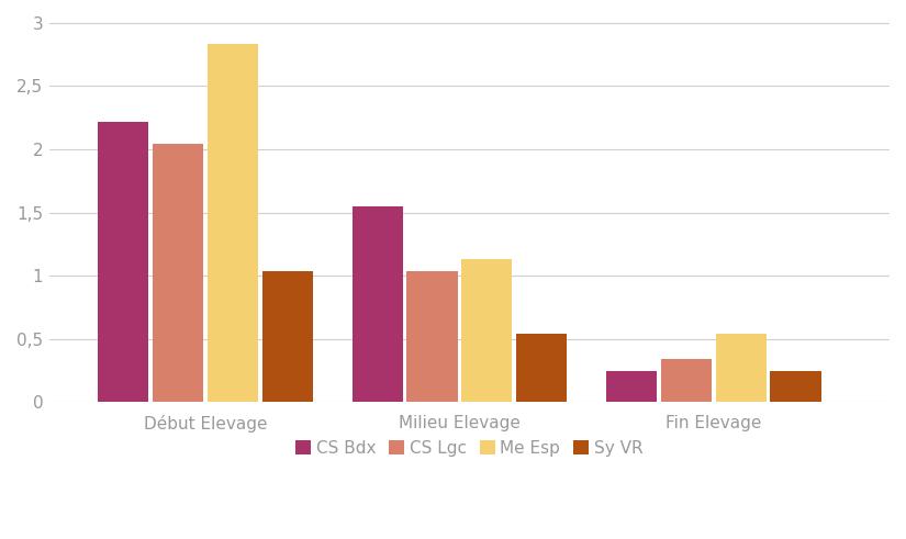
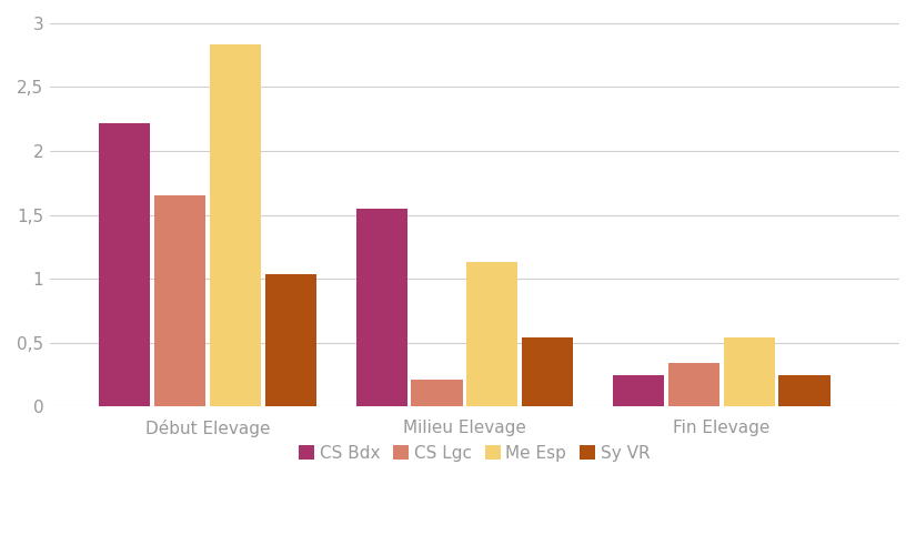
CS Lgc/Début Elevage: 2,04 -> 1,65
CS Lgc/Milieu Elevage: 1,04 -> 0,21
